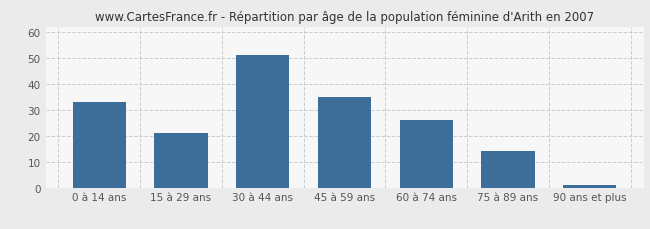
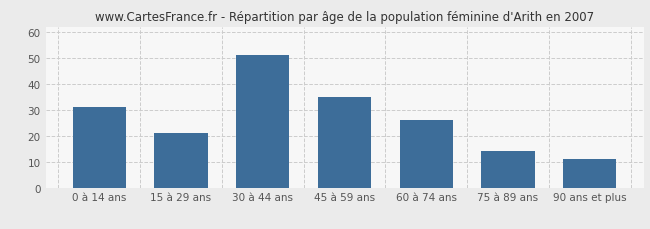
0 à 14 ans: 33 -> 31
90 ans et plus: 1 -> 11
